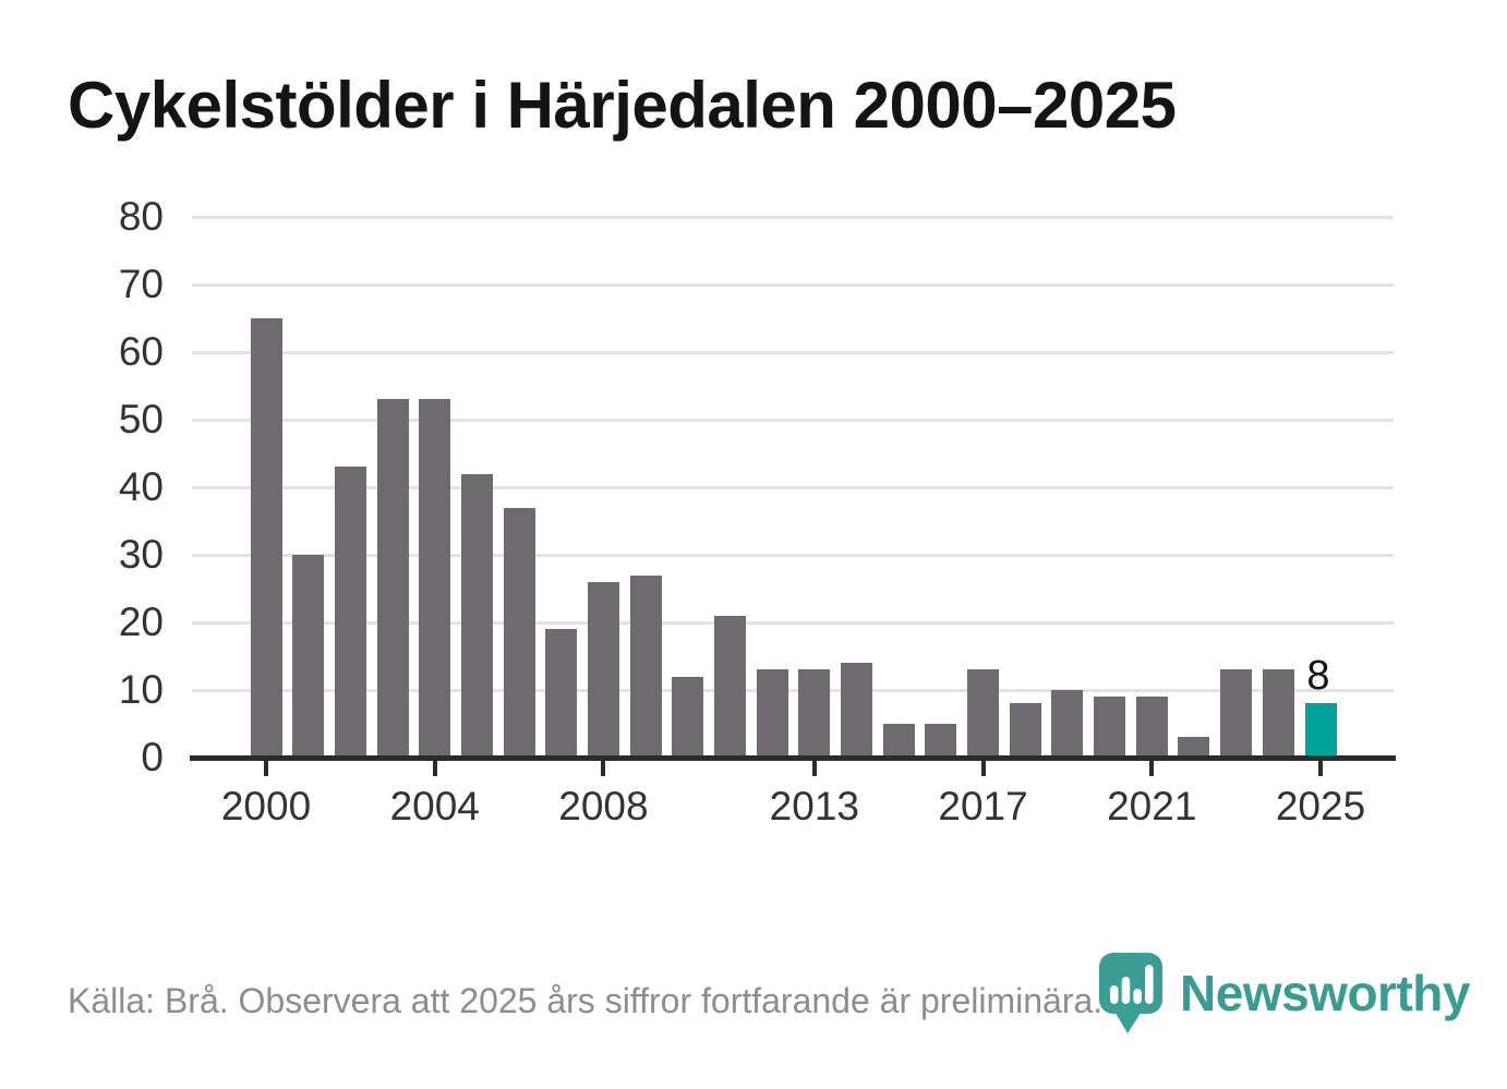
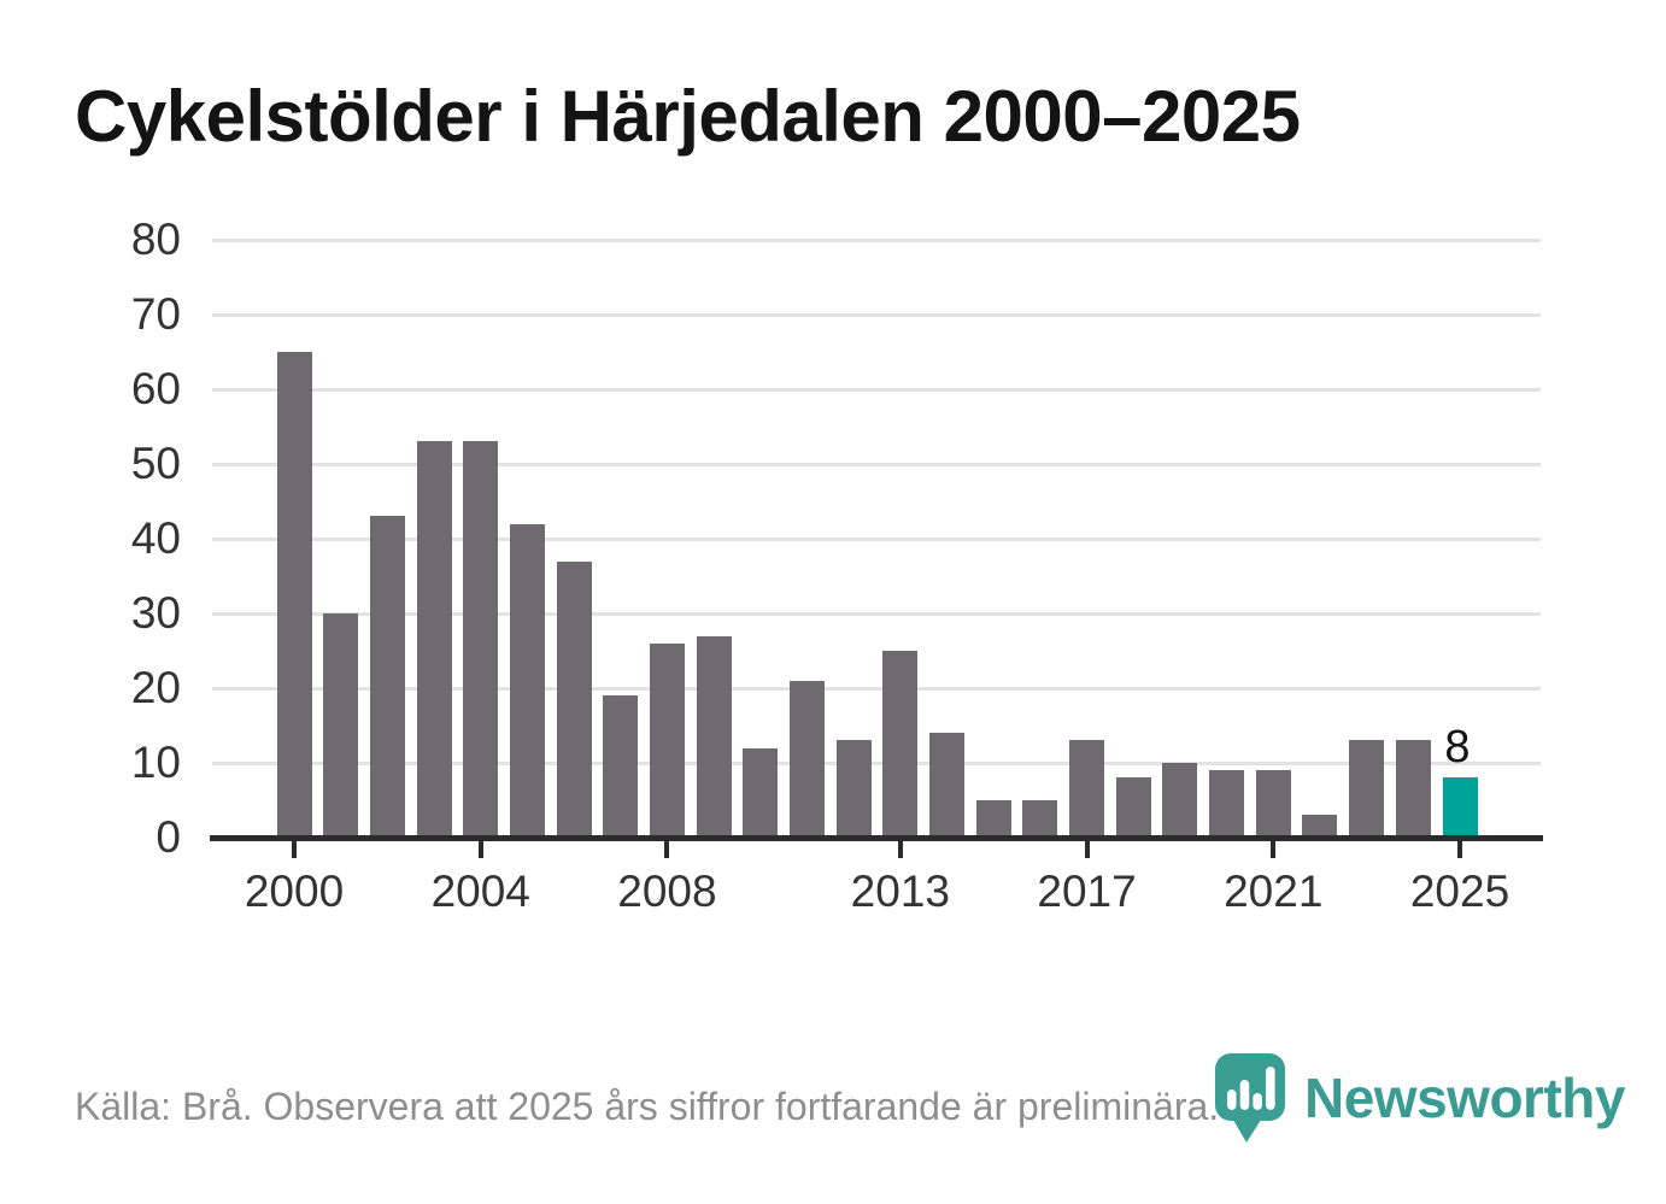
2013: 13 -> 25
